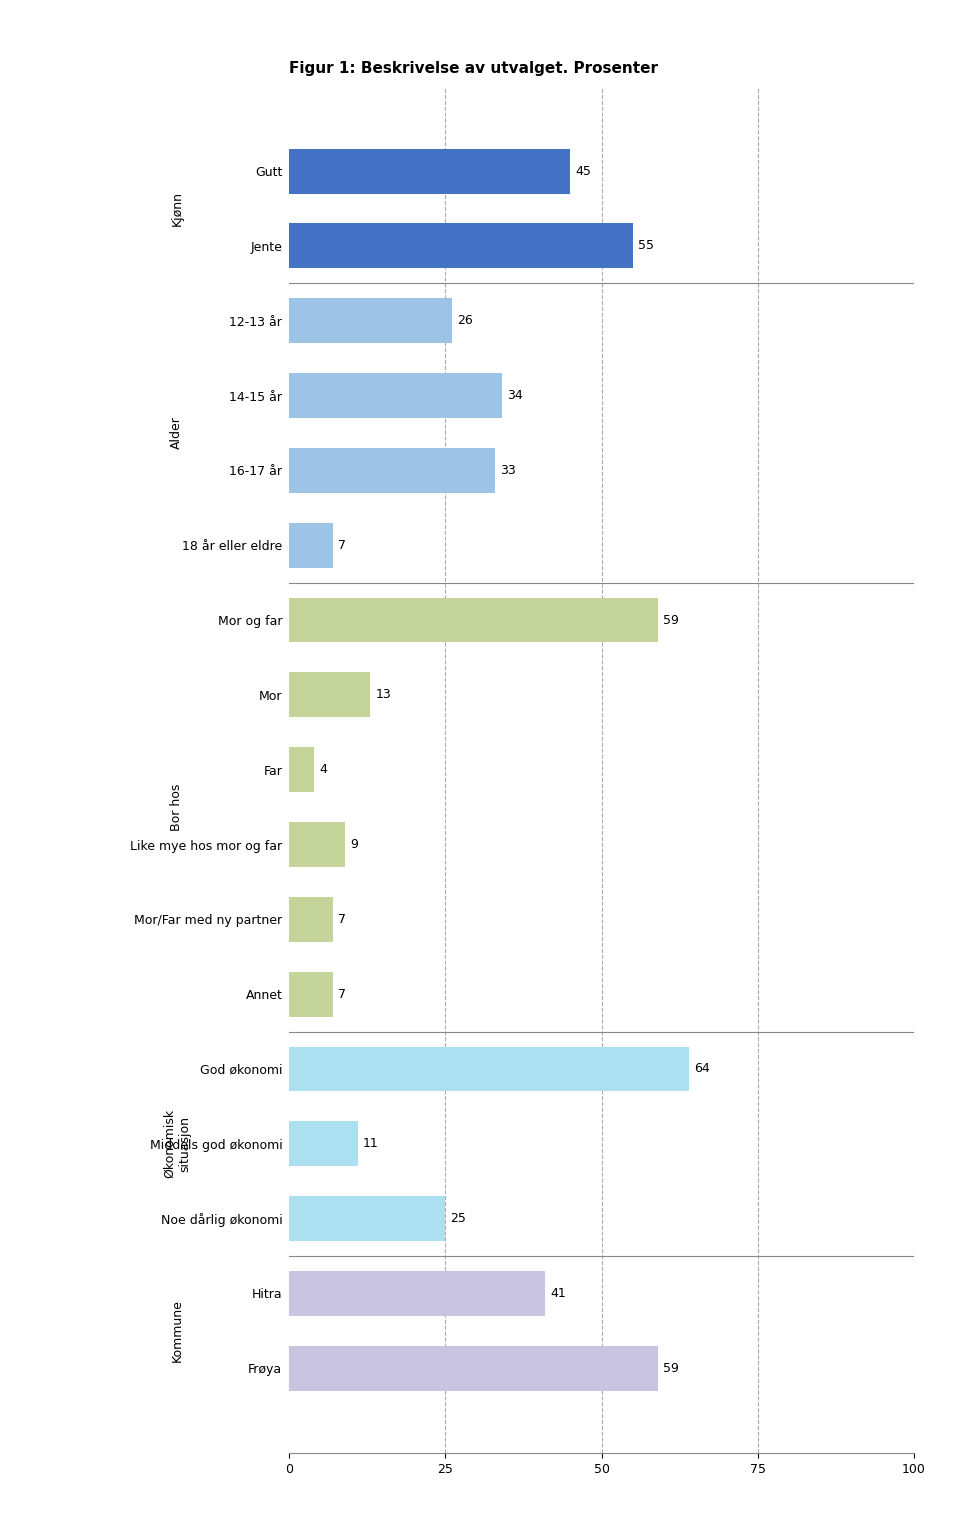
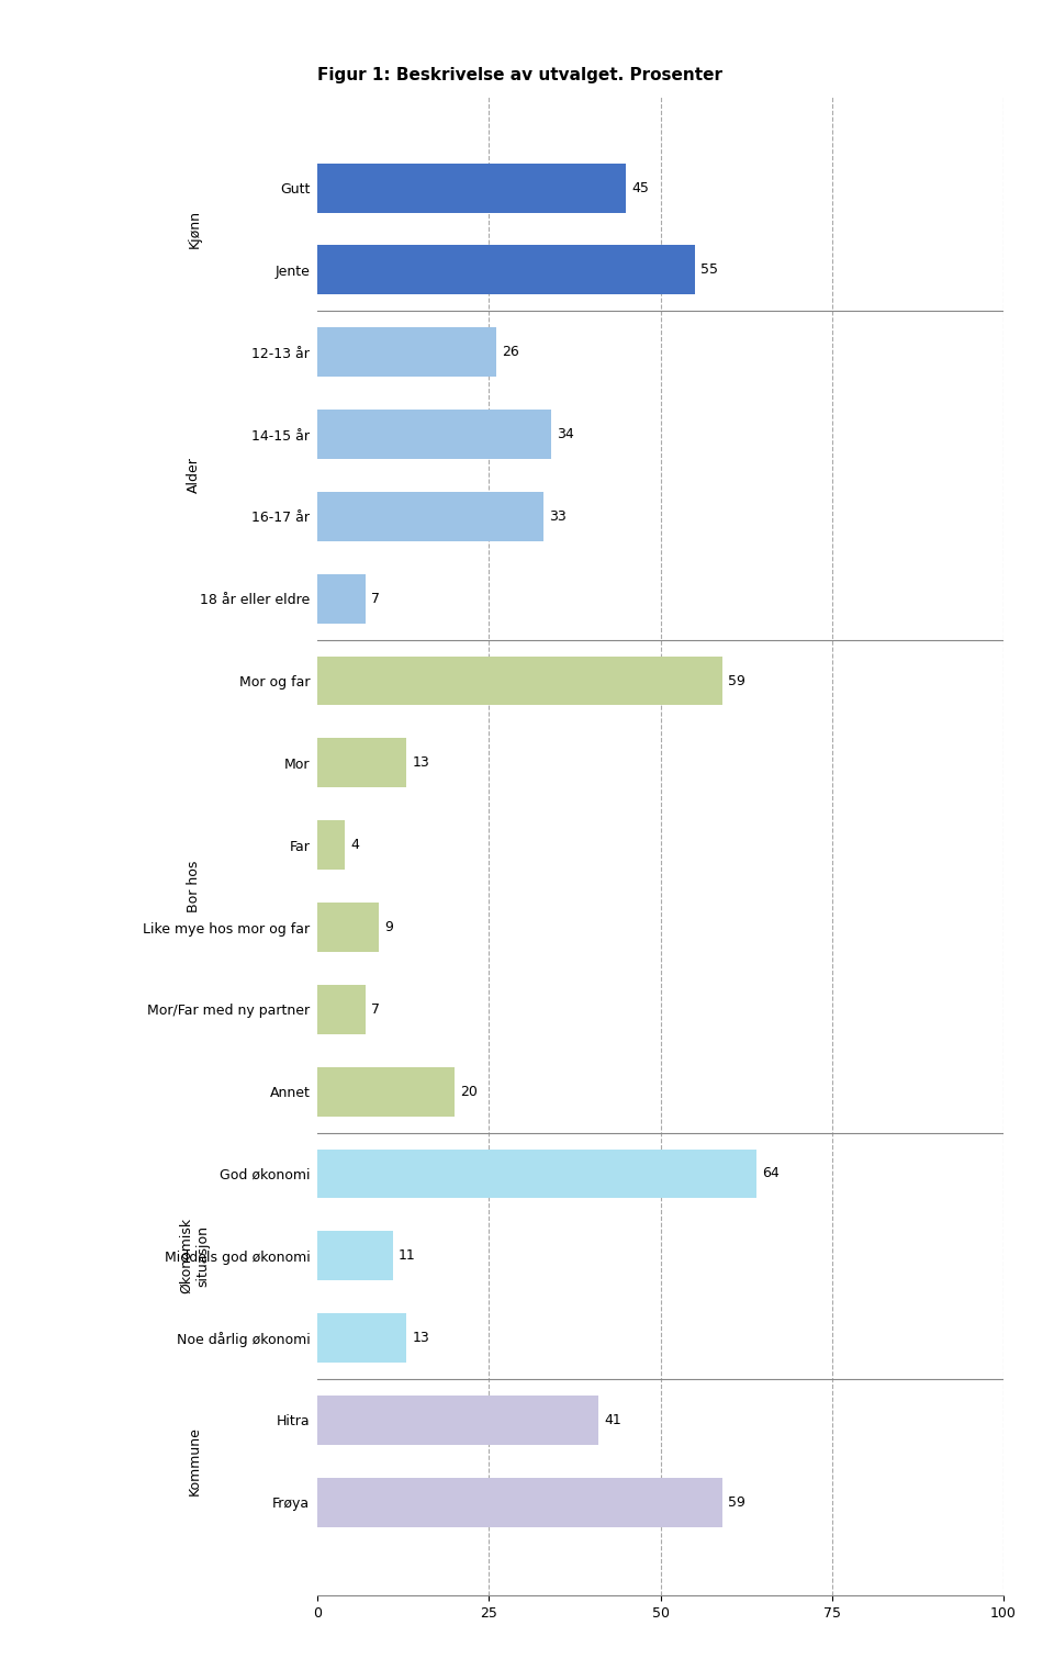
Annet: 7 -> 20
Noe dårlig økonomi: 25 -> 13
